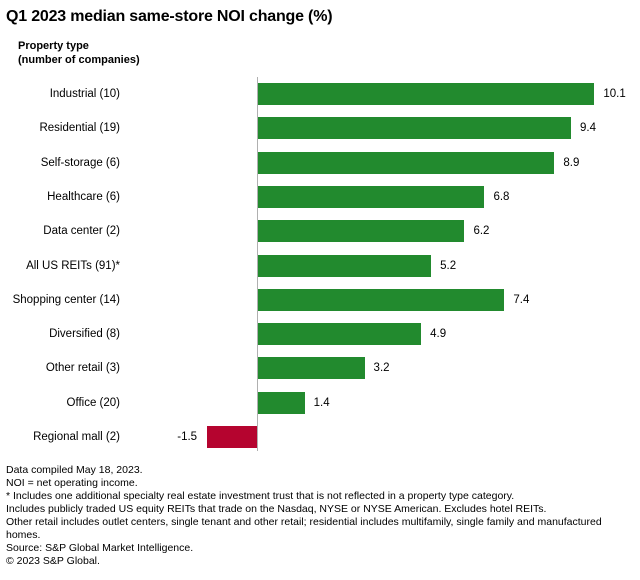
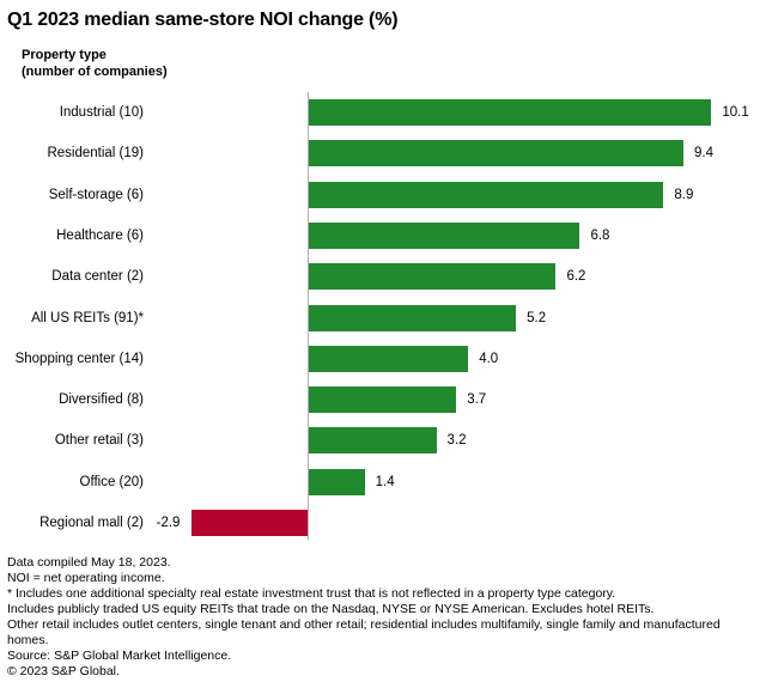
Shopping center (14): 7.4 -> 4.0
Diversified (8): 4.9 -> 3.7
Regional mall (2): -1.5 -> -2.9
